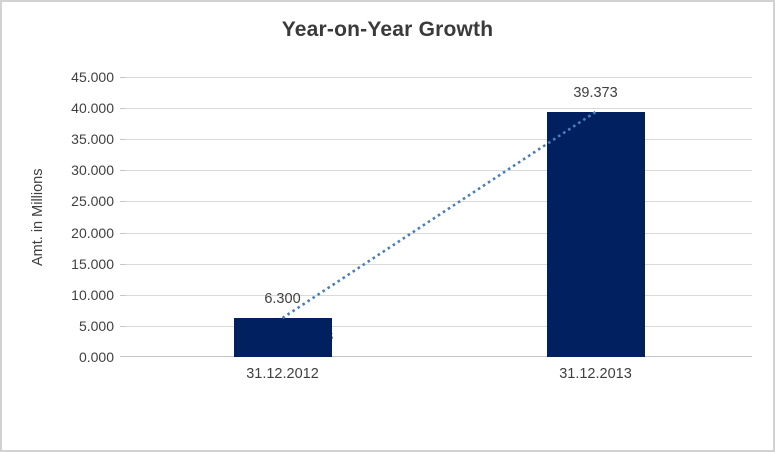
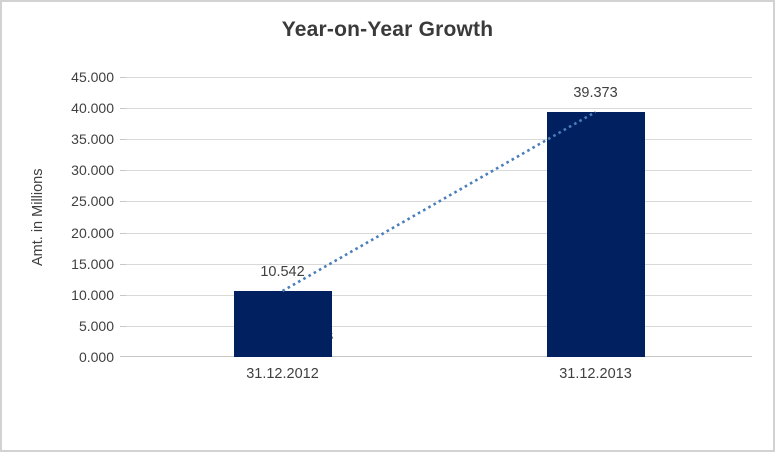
31.12.2012: 6.300 -> 10.542
